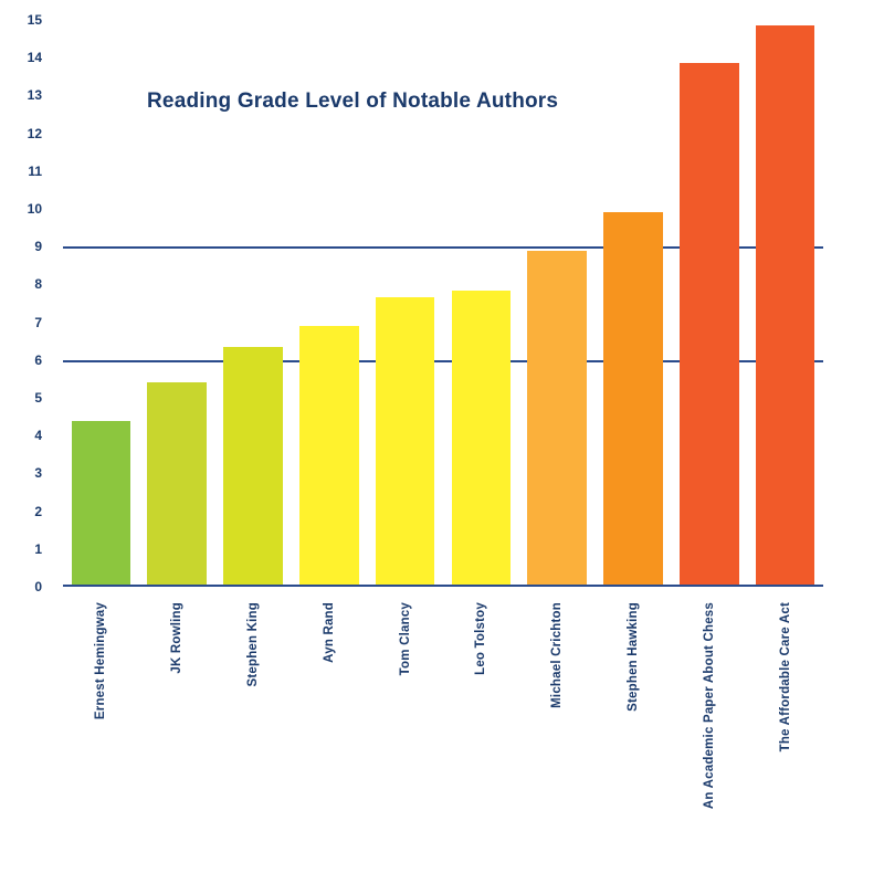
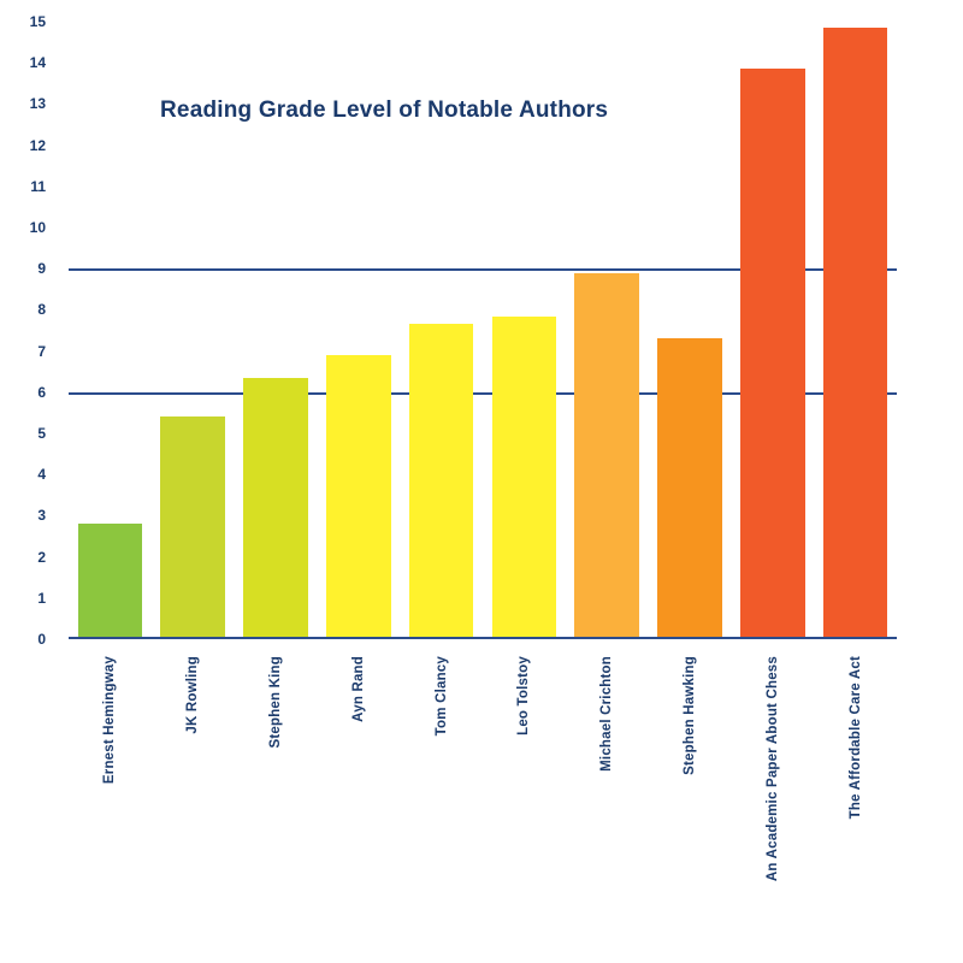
Ernest Hemingway: 4.4 -> 2.8
Stephen Hawking: 9.9 -> 7.3
